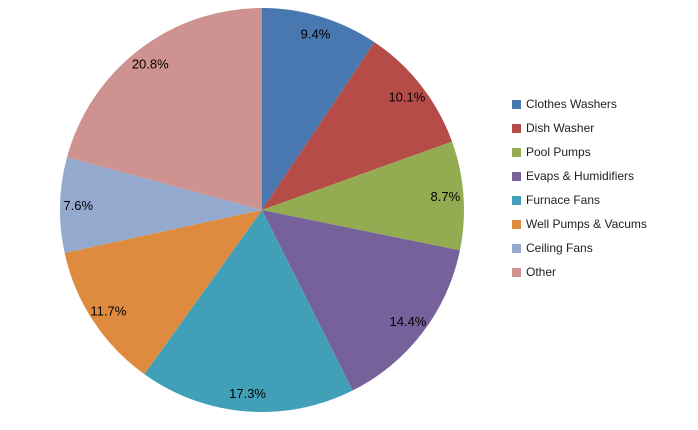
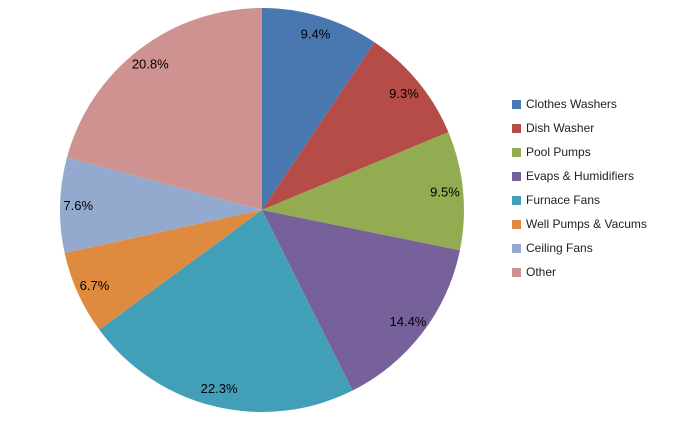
Dish Washer: 10.1% -> 9.3%
Pool Pumps: 8.7% -> 9.5%
Furnace Fans: 17.3% -> 22.3%
Well Pumps & Vacums: 11.7% -> 6.7%
